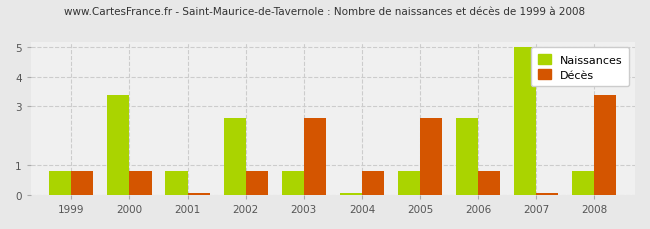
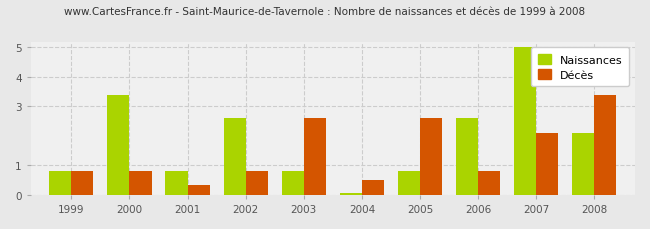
Décès/2001: 0.05 -> 0.35
Décès/2004: 0.80 -> 0.50
Décès/2007: 0.05 -> 2.10
Naissances/2008: 0.80 -> 2.10
